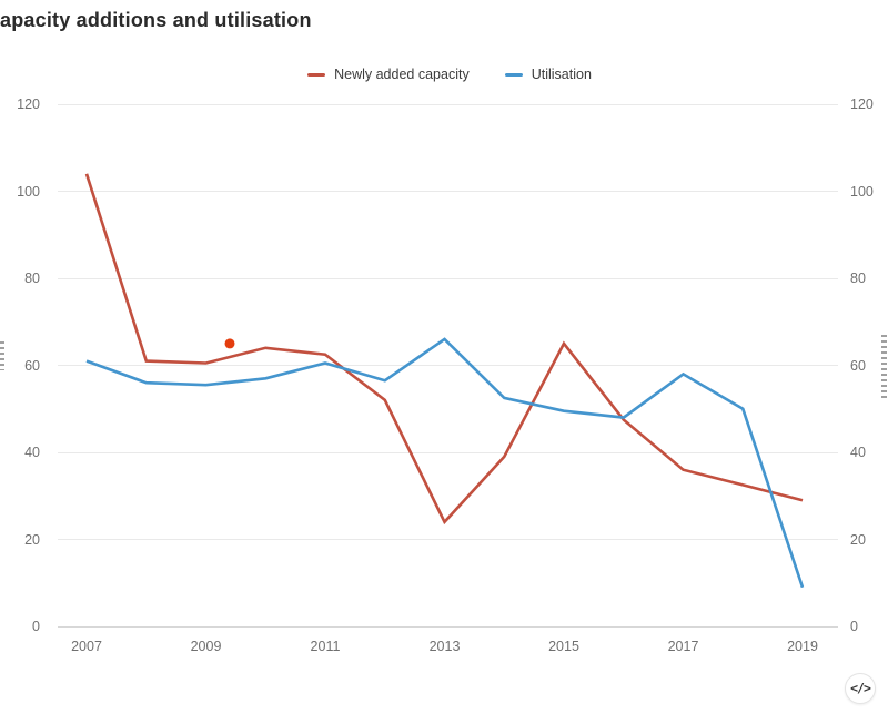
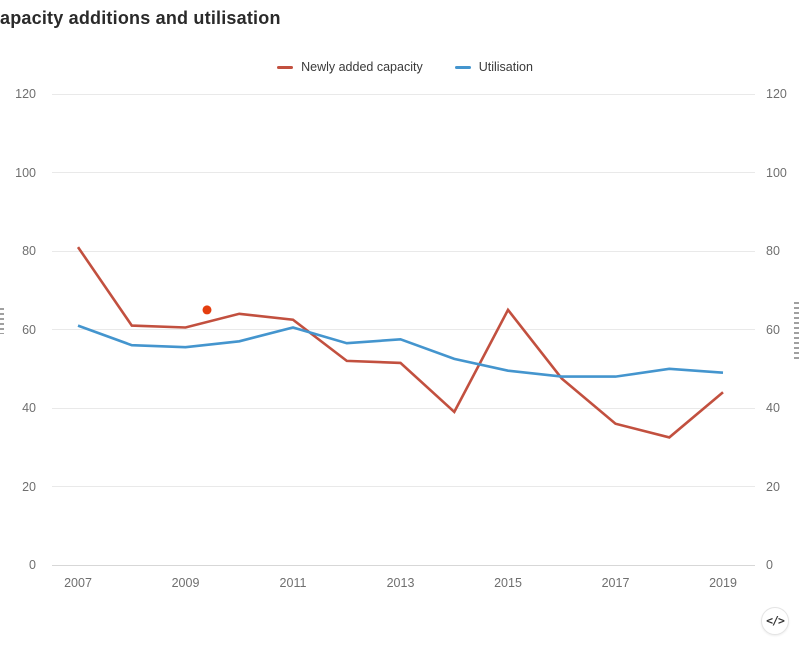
Newly added capacity/2007: 104 -> 81
Newly added capacity/2013: 24 -> 52
Utilisation/2013: 66 -> 58
Utilisation/2017: 58 -> 48
Newly added capacity/2019: 29 -> 44
Utilisation/2019: 9 -> 49
